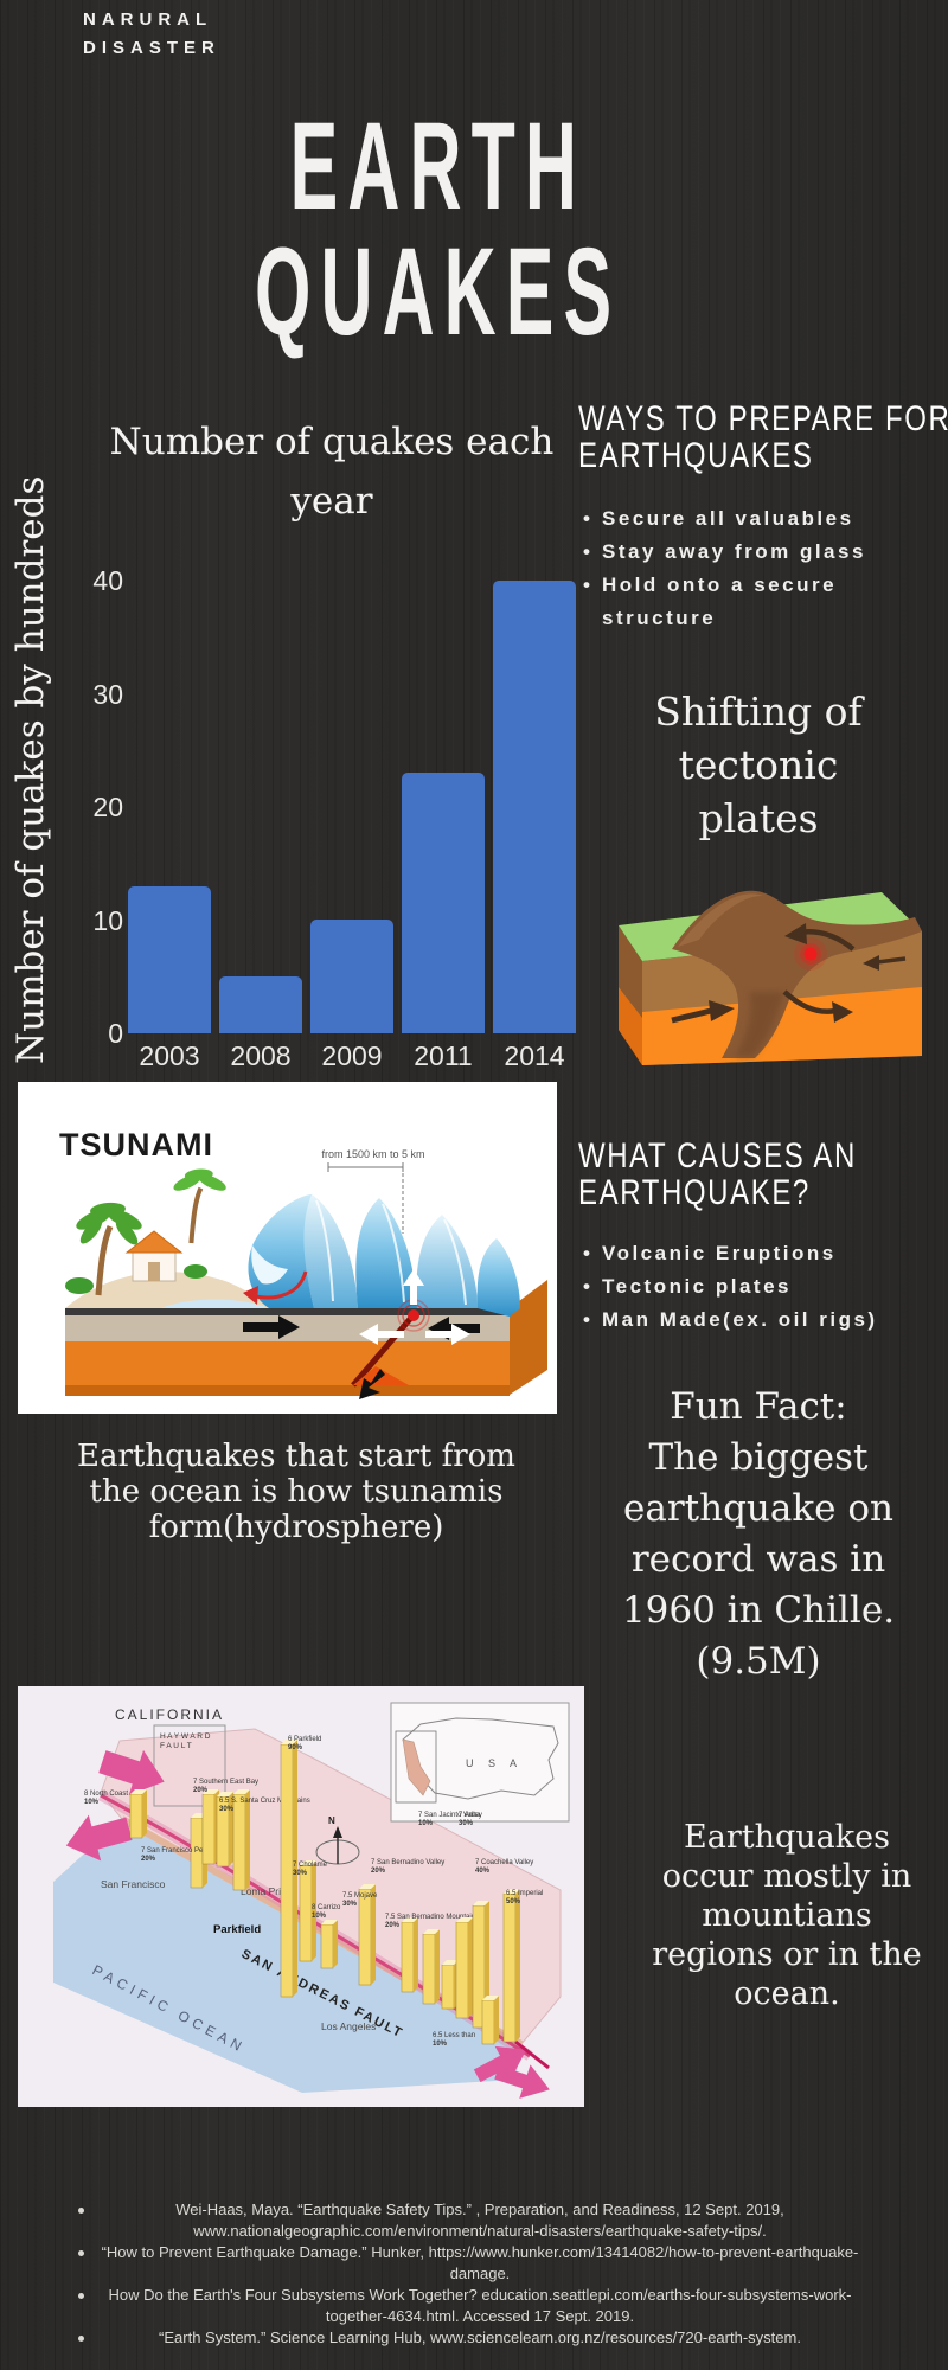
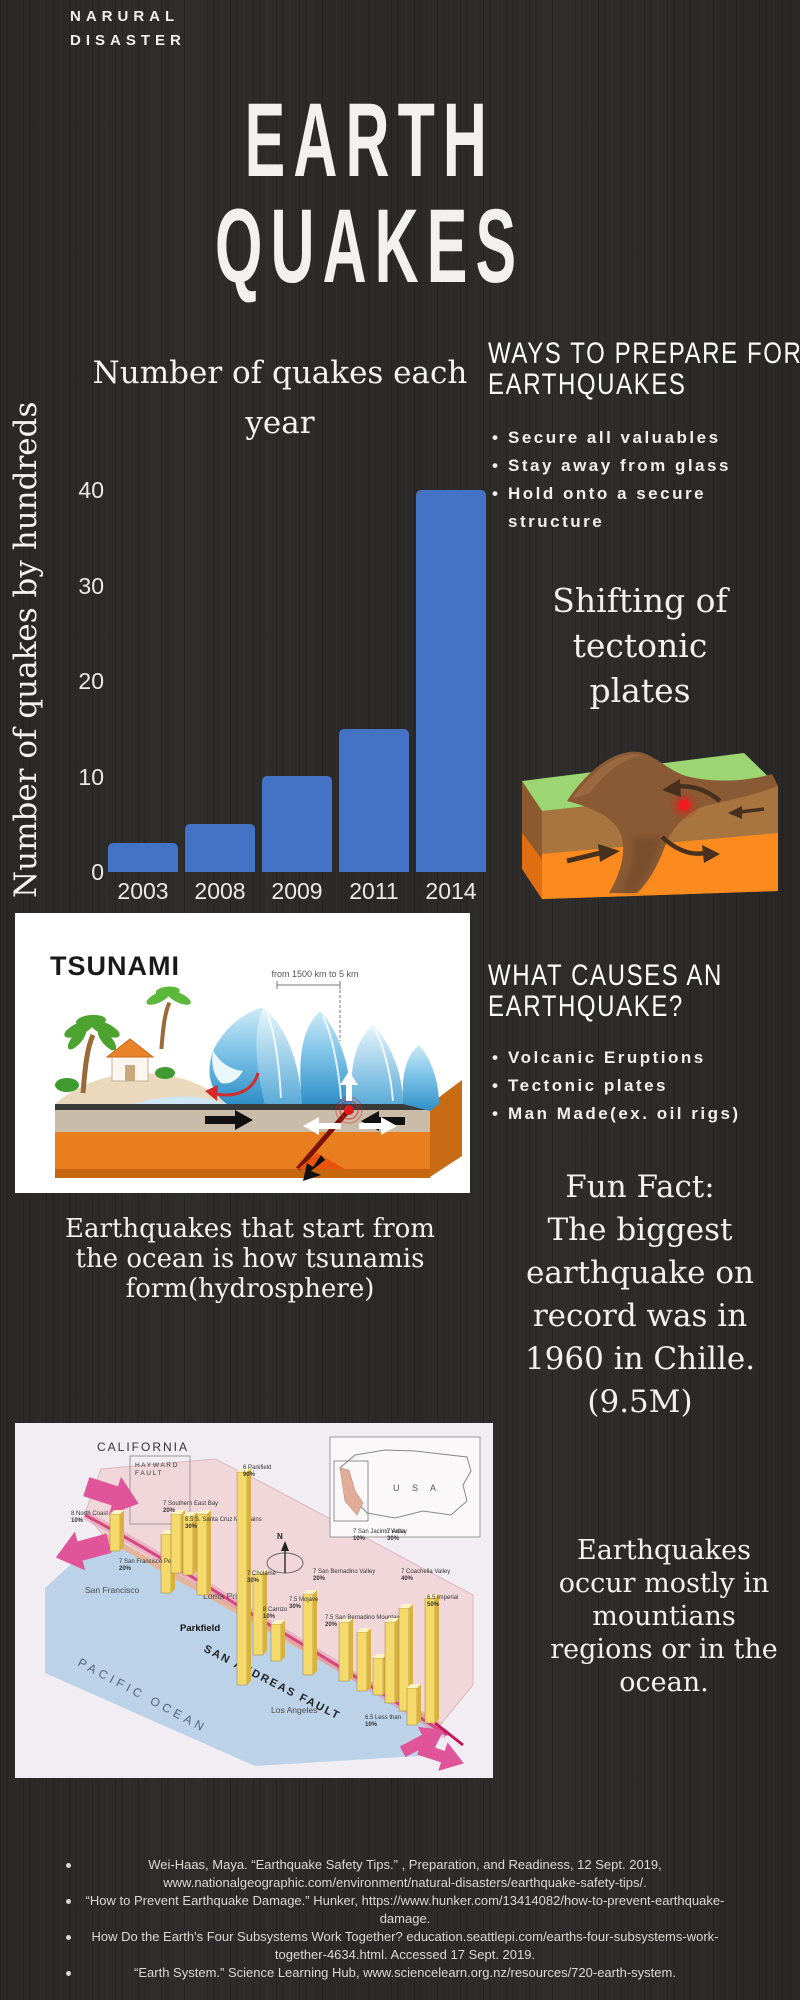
2003: 13 -> 3
2011: 23 -> 15
